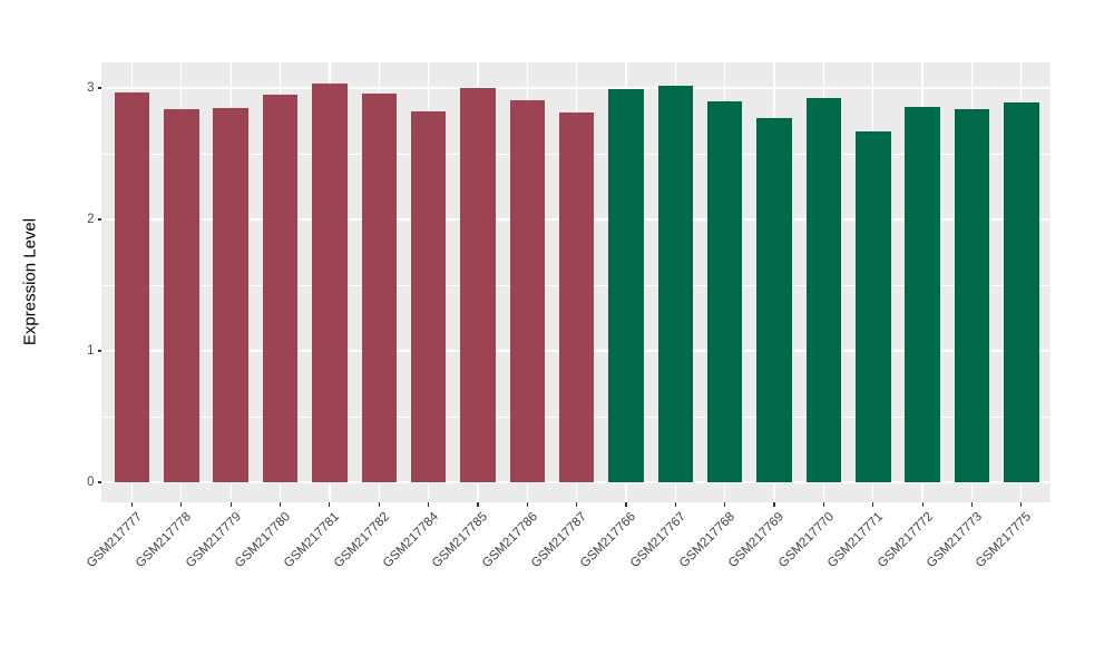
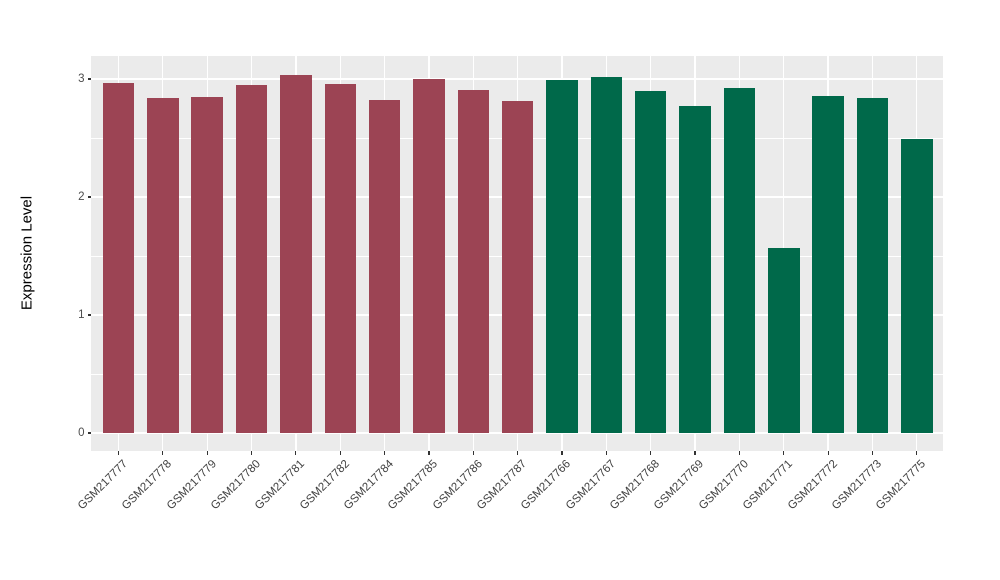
GSM217771: 2.67 -> 1.57
GSM217775: 2.89 -> 2.49
